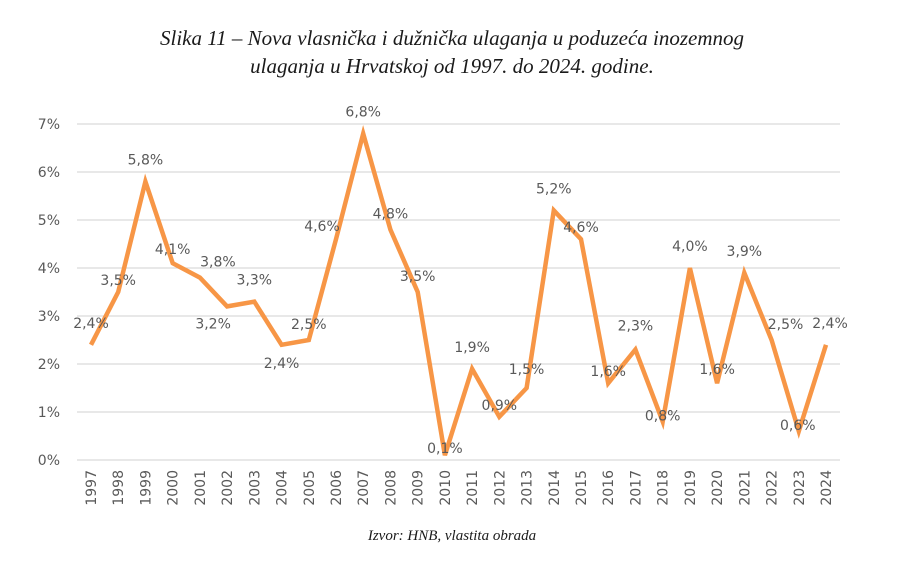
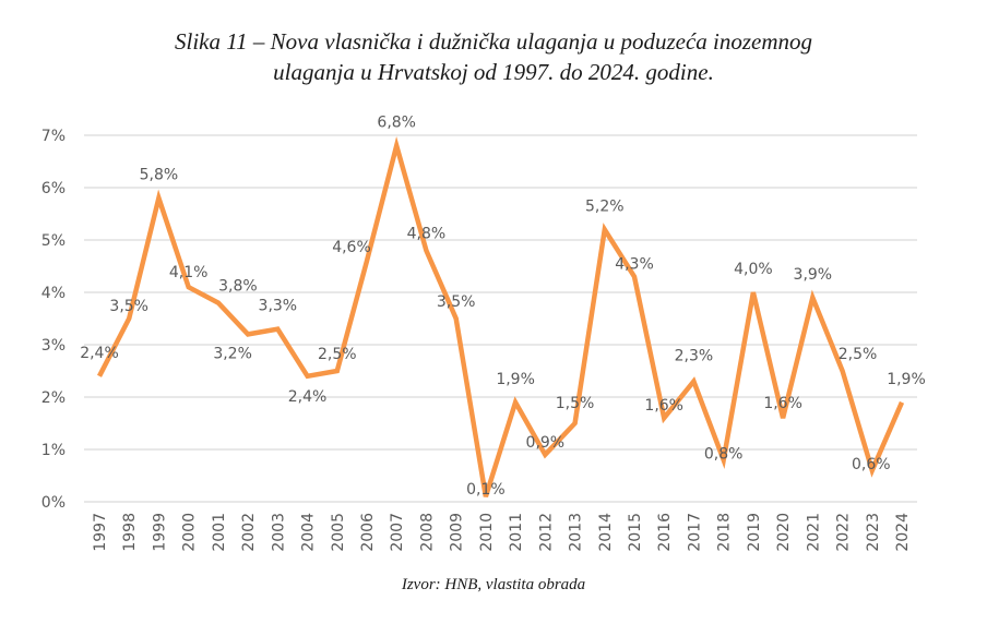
2015: 4,6% -> 4,3%
2024: 2,4% -> 1,9%
